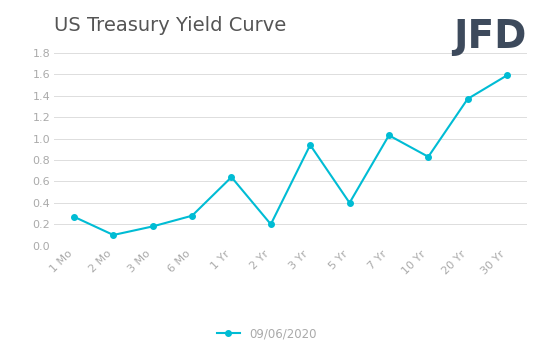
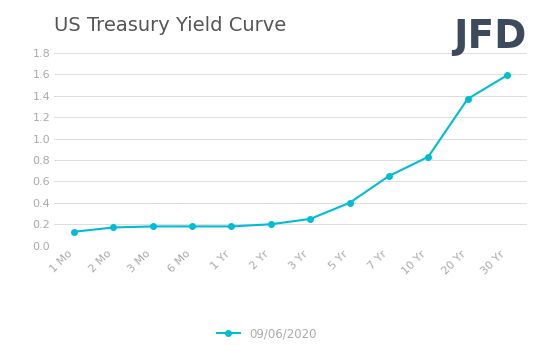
1 Mo: 0.27 -> 0.13
2 Mo: 0.10 -> 0.17
6 Mo: 0.28 -> 0.18
1 Yr: 0.64 -> 0.18
3 Yr: 0.94 -> 0.25
7 Yr: 1.03 -> 0.65
